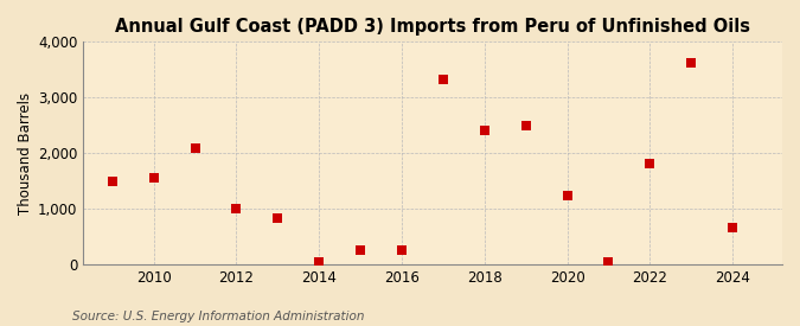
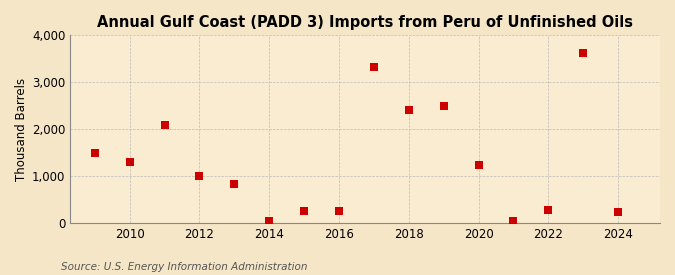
2010: 1,550 -> 1,300
2022: 1,800 -> 280
2024: 650 -> 240
